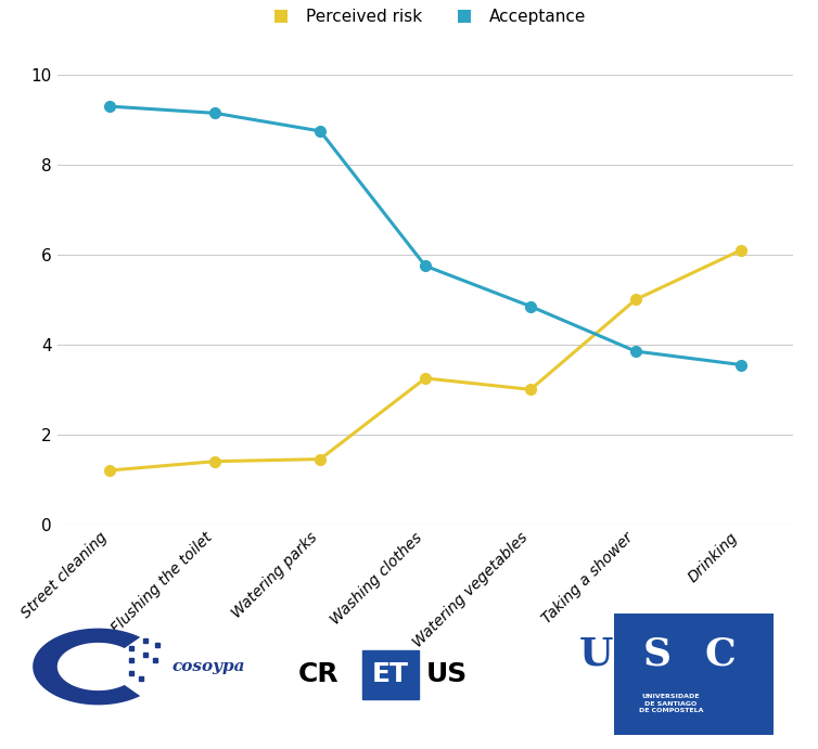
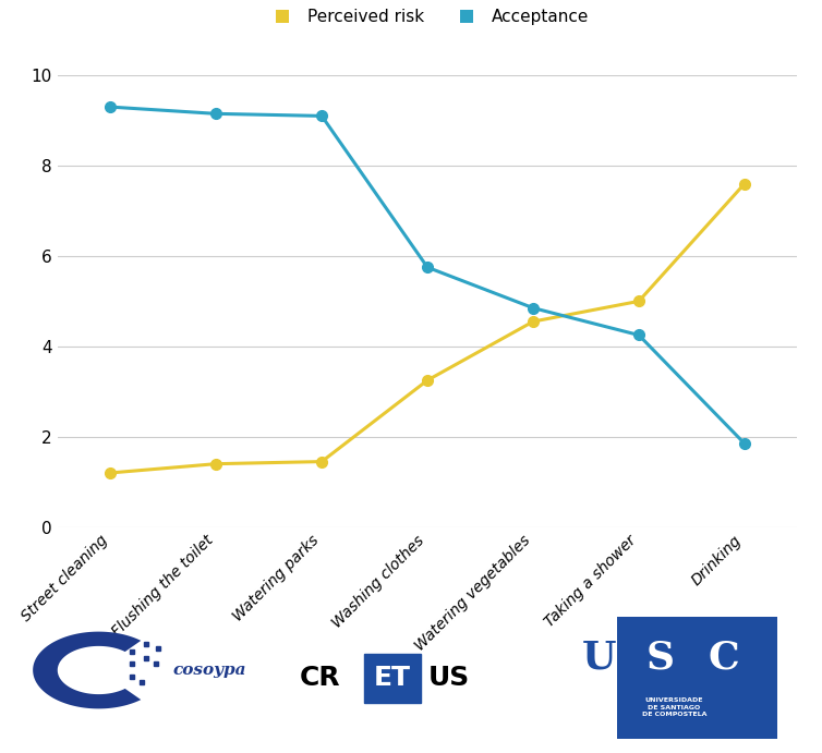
Acceptance/Watering parks: 8.75 -> 9.10
Perceived risk/Watering vegetables: 3.00 -> 4.55
Acceptance/Taking a shower: 3.85 -> 4.25
Perceived risk/Drinking: 6.10 -> 7.60
Acceptance/Drinking: 3.55 -> 1.85
